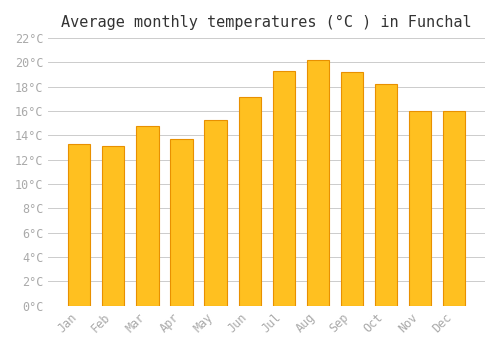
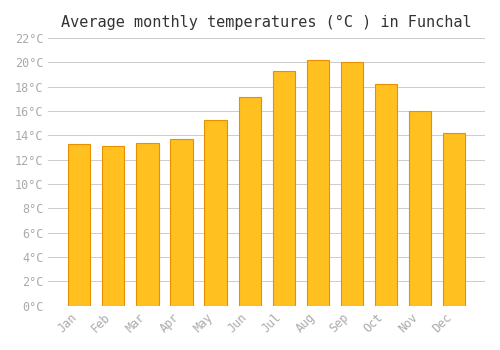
Mar: 14.8°C -> 13.4°C
Sep: 19.2°C -> 20.0°C
Dec: 16.0°C -> 14.2°C
